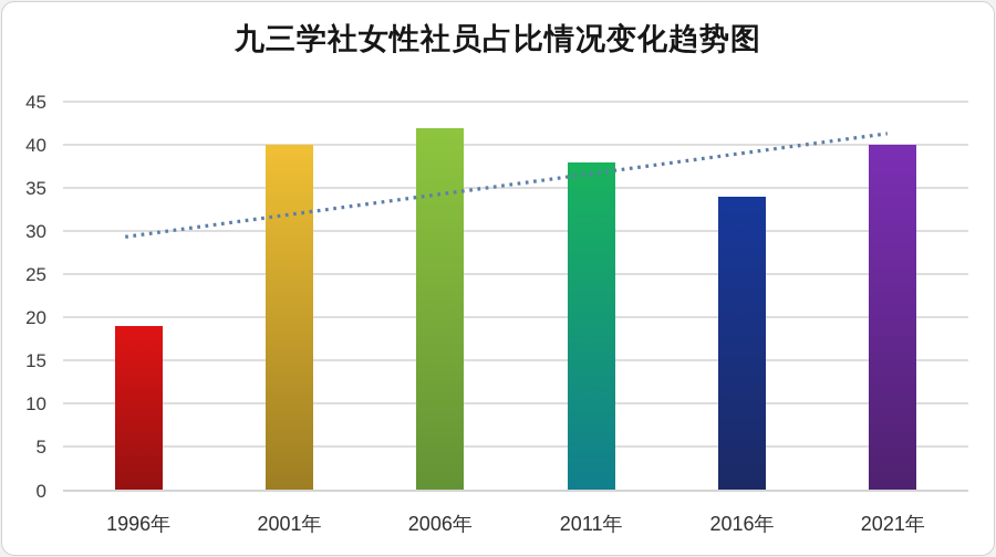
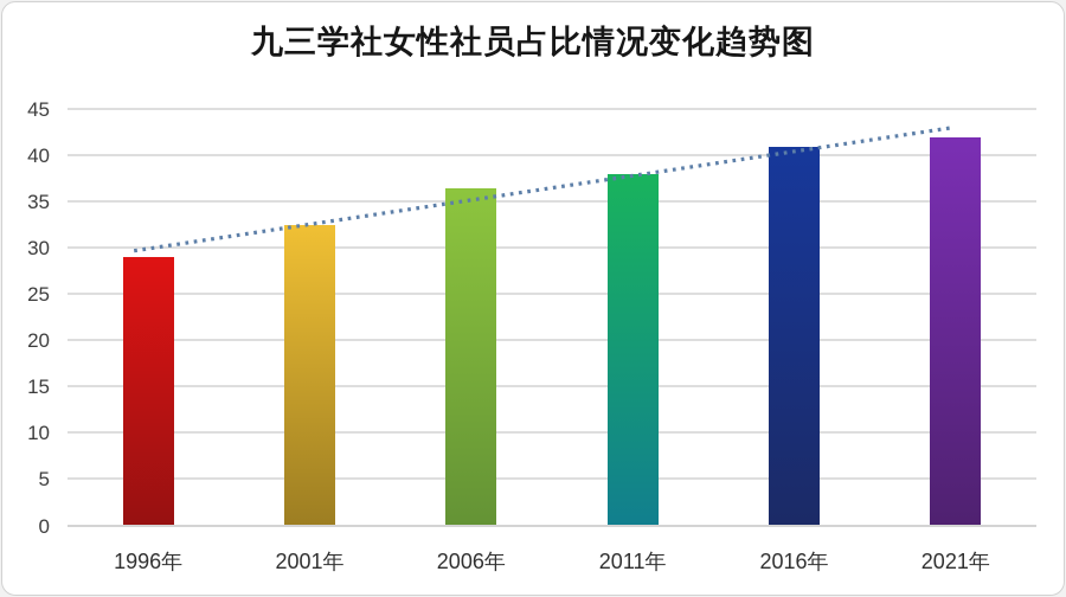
1996年: 19 -> 29
2001年: 40 -> 32
2006年: 42 -> 36
2016年: 34 -> 41
2021年: 40 -> 42
